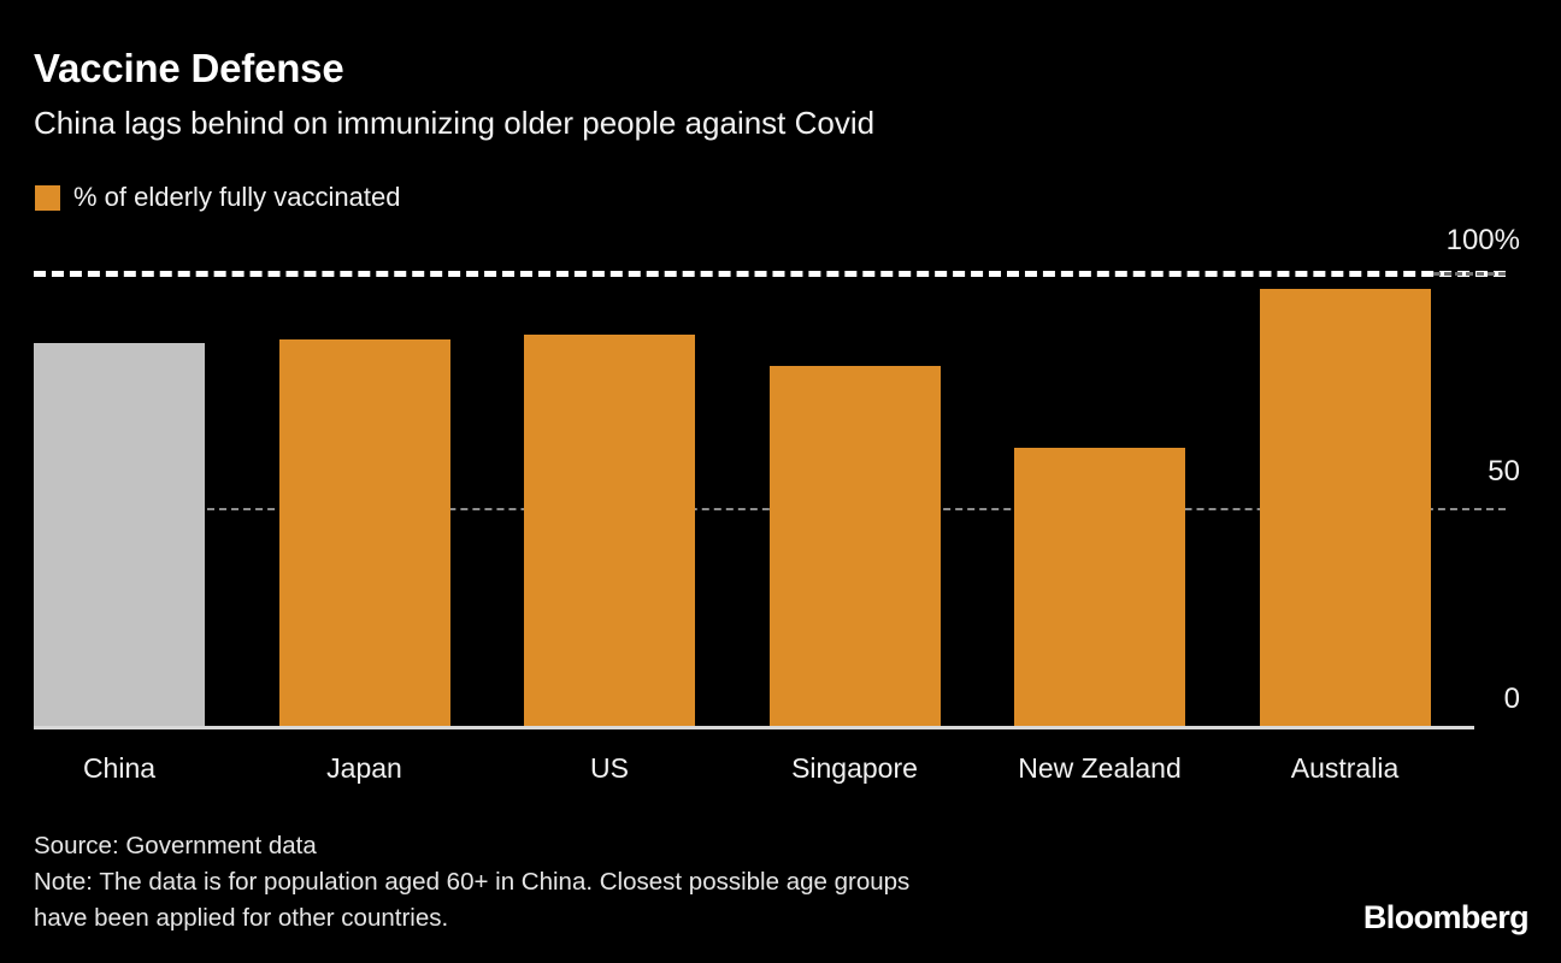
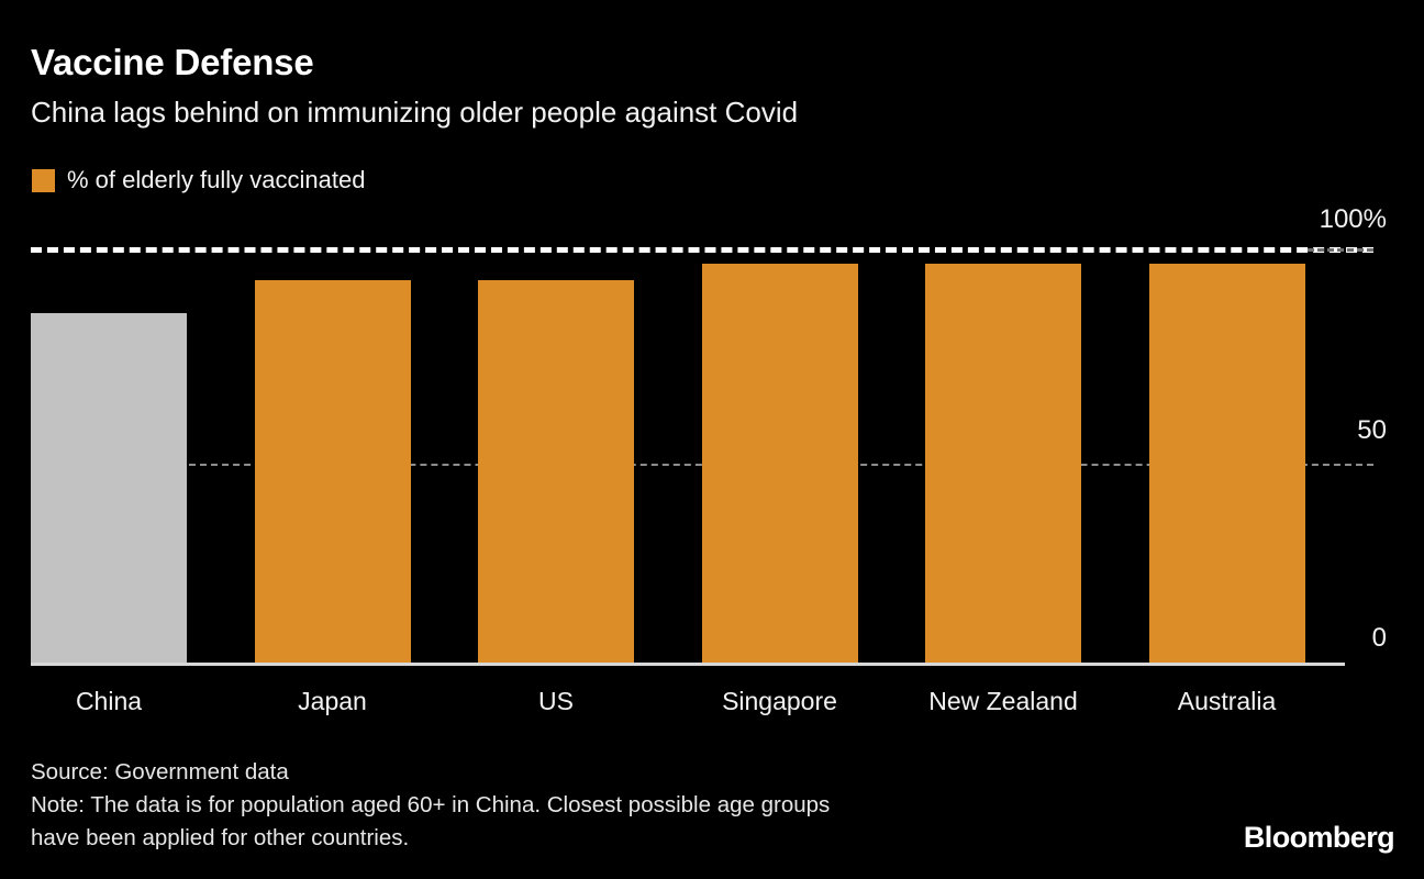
Japan: 85% -> 92%
US: 86% -> 92%
Singapore: 79% -> 96%
New Zealand: 61% -> 96%
